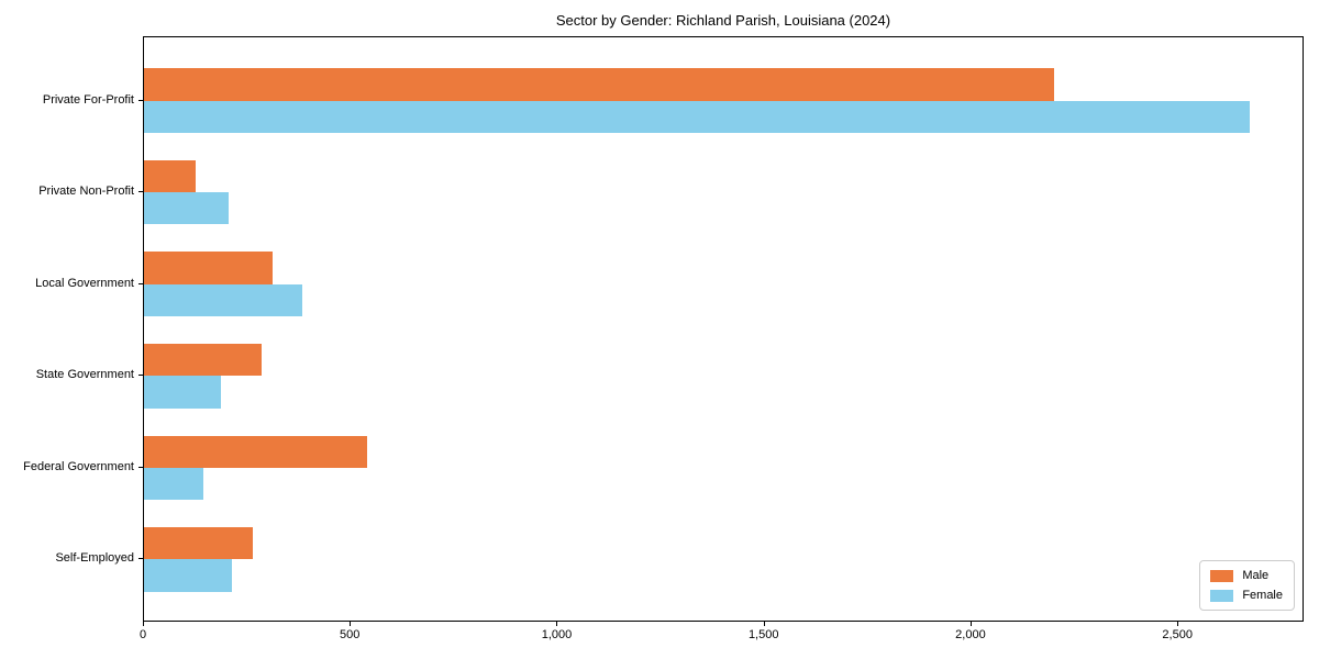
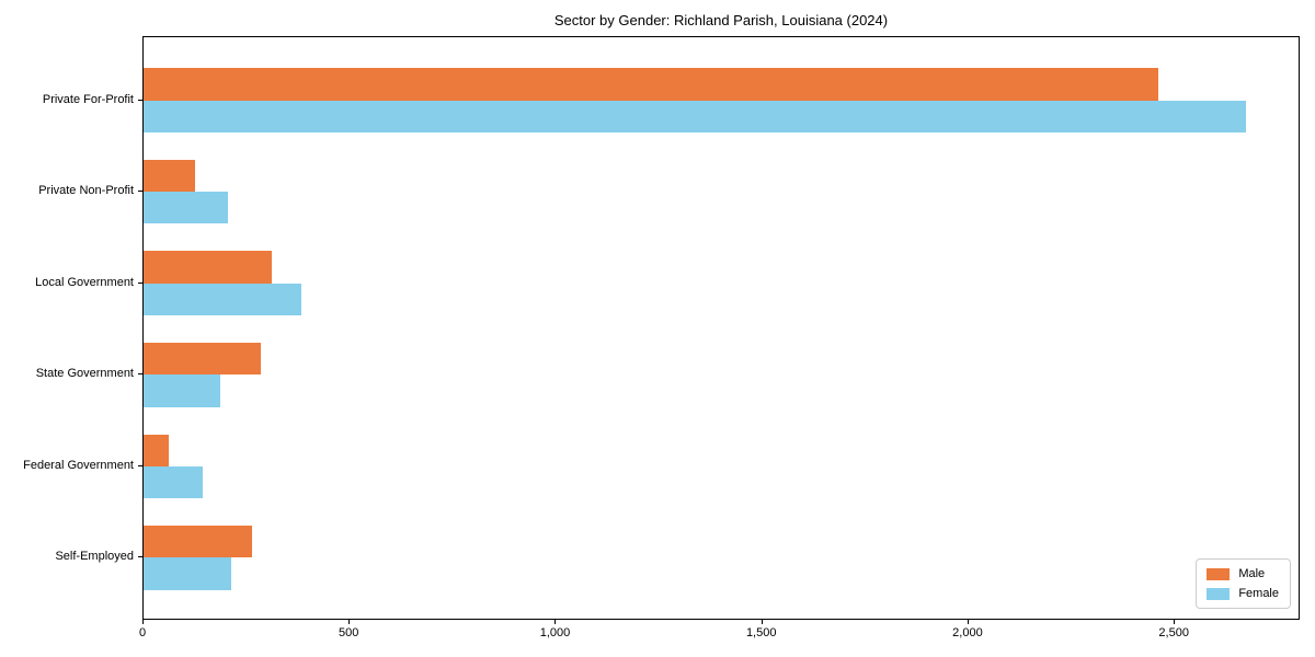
Male/Private For-Profit: 2200 -> 2460
Male/Federal Government: 540 -> 60
